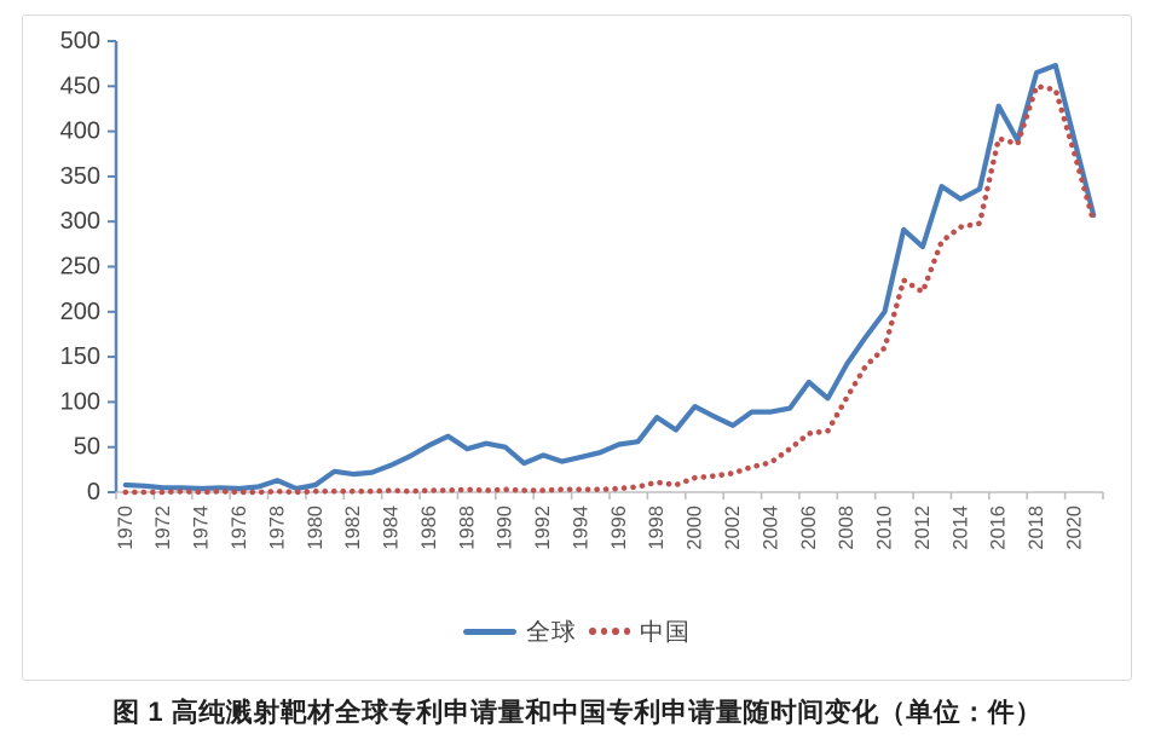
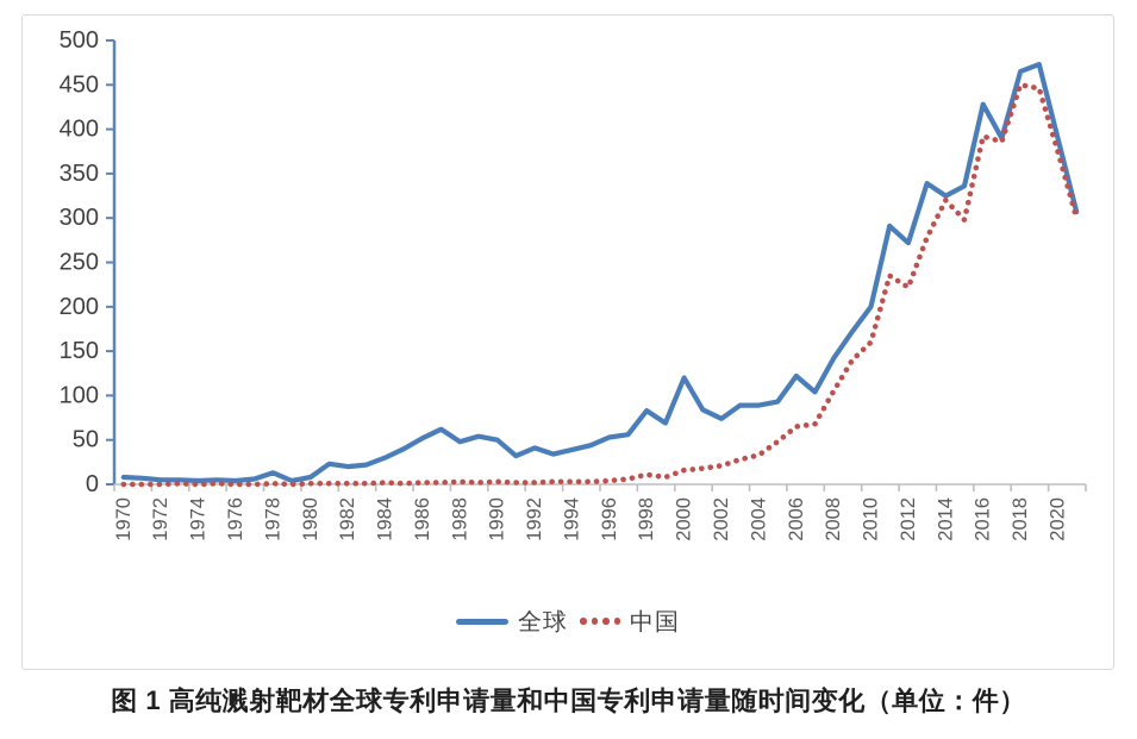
全球/2000: 100 -> 120
中国/2014: 290 -> 320
